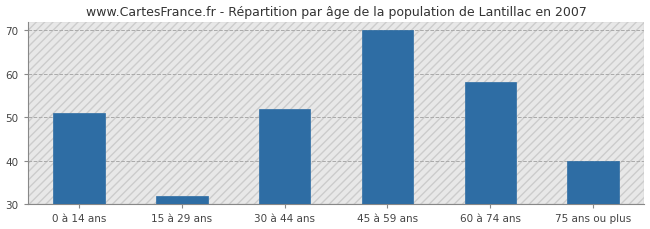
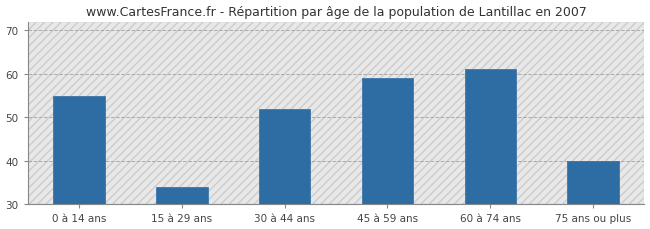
0 à 14 ans: 51 -> 55
15 à 29 ans: 32 -> 34
45 à 59 ans: 70 -> 59
60 à 74 ans: 58 -> 61
